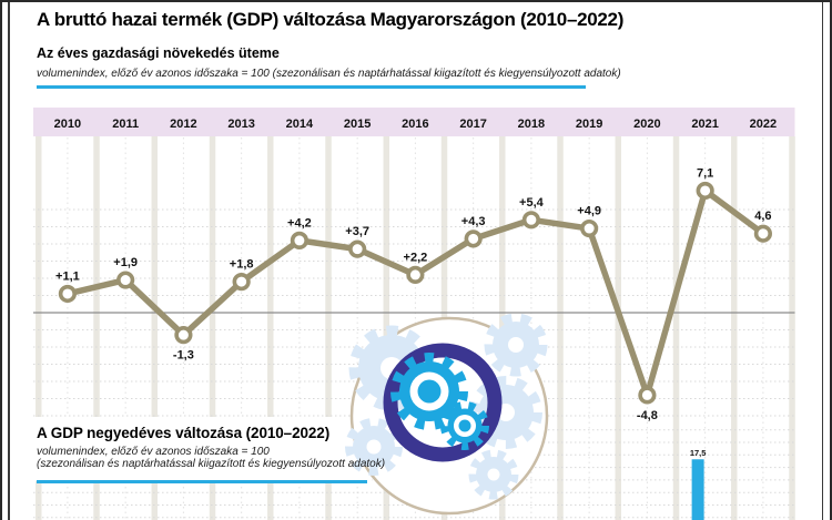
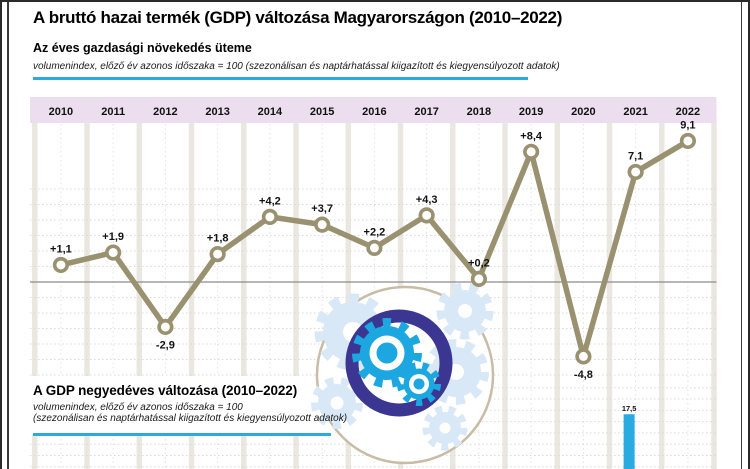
Az éves gazdasági növekedés üteme/2012: -1,3 -> -2,9
Az éves gazdasági növekedés üteme/2018: +5,4 -> +0,2
Az éves gazdasági növekedés üteme/2019: +4,9 -> +8,4
Az éves gazdasági növekedés üteme/2022: 4,6 -> 9,1
